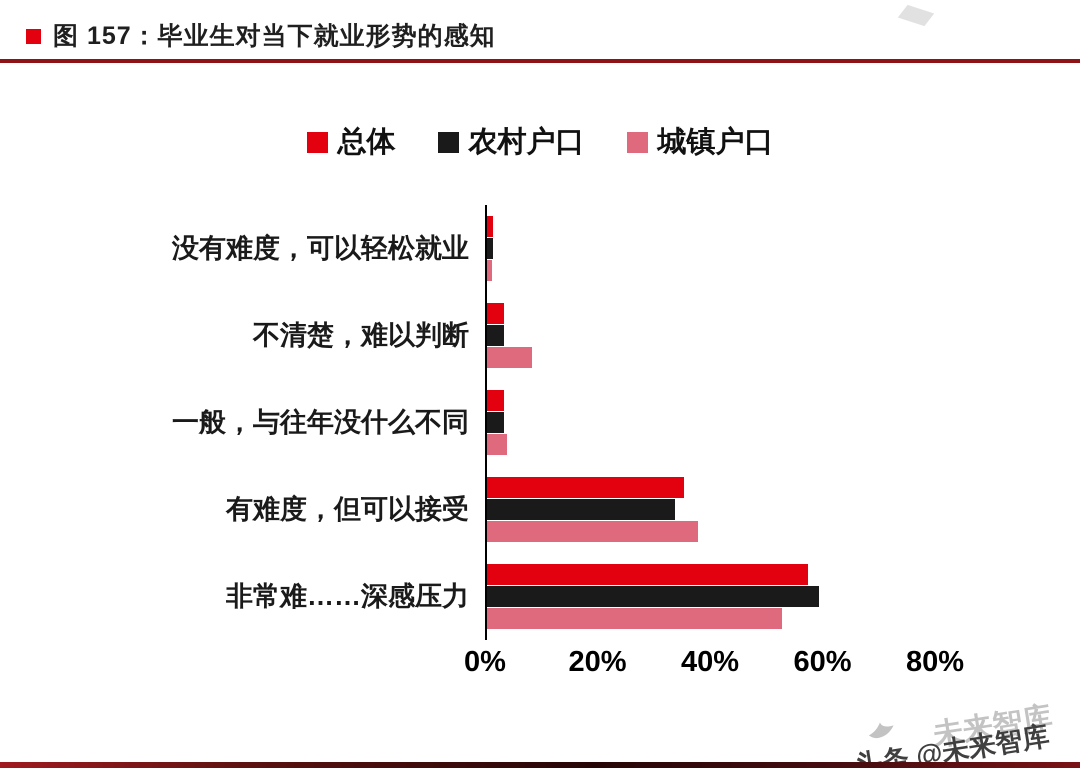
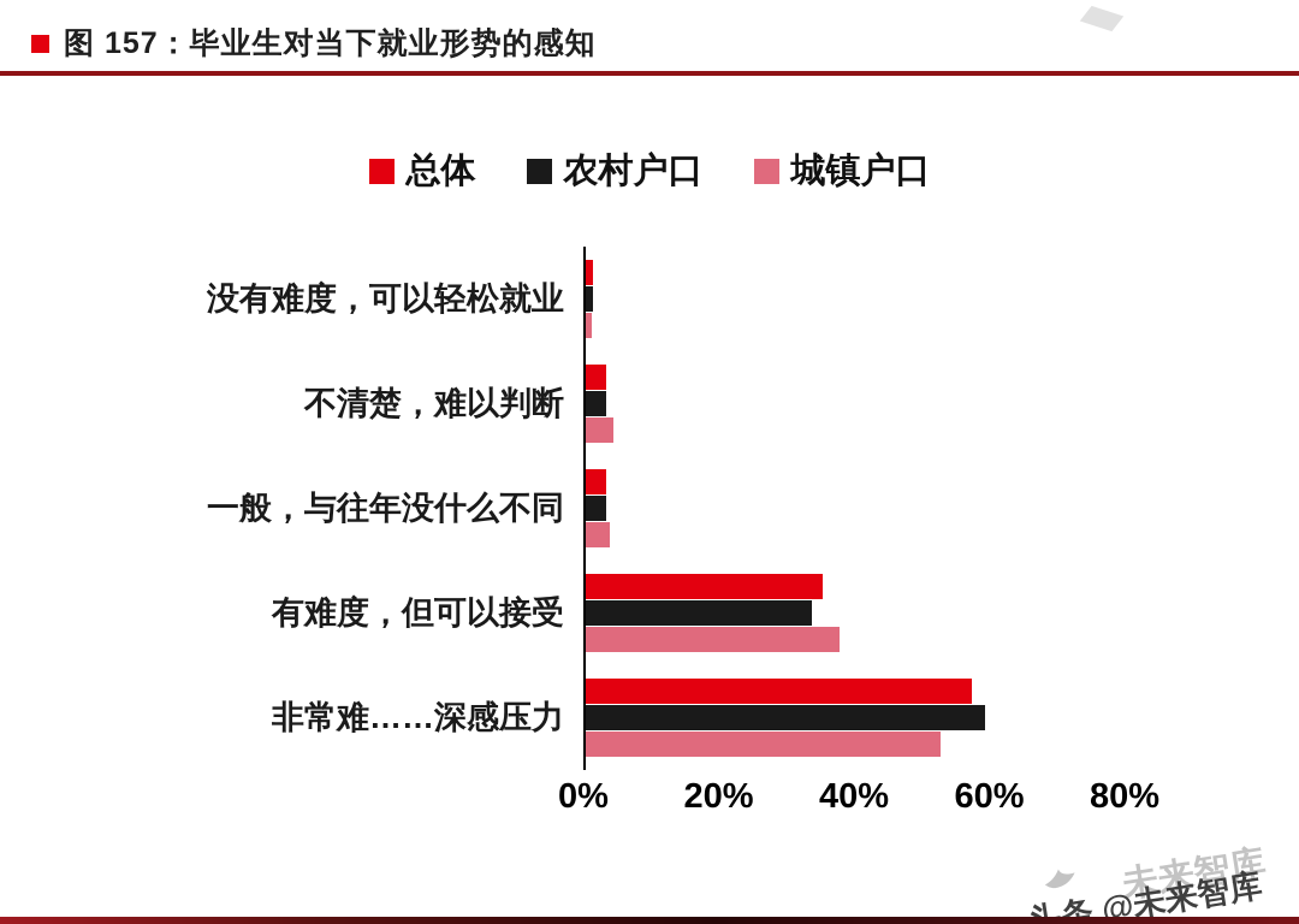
城镇户口/不清楚，难以判断: 8% -> 4%
